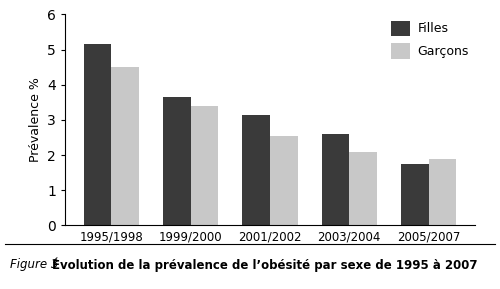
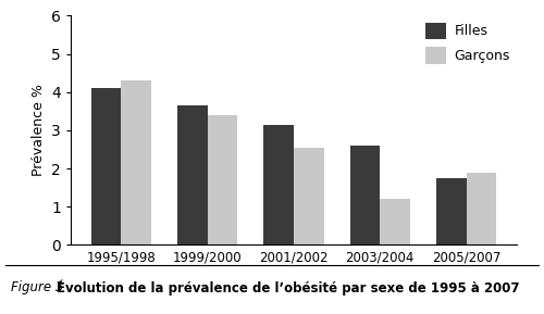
Filles/1995/1998: 5.15 -> 4.10
Garçons/1995/1998: 4.50 -> 4.30
Garçons/2003/2004: 2.10 -> 1.20
